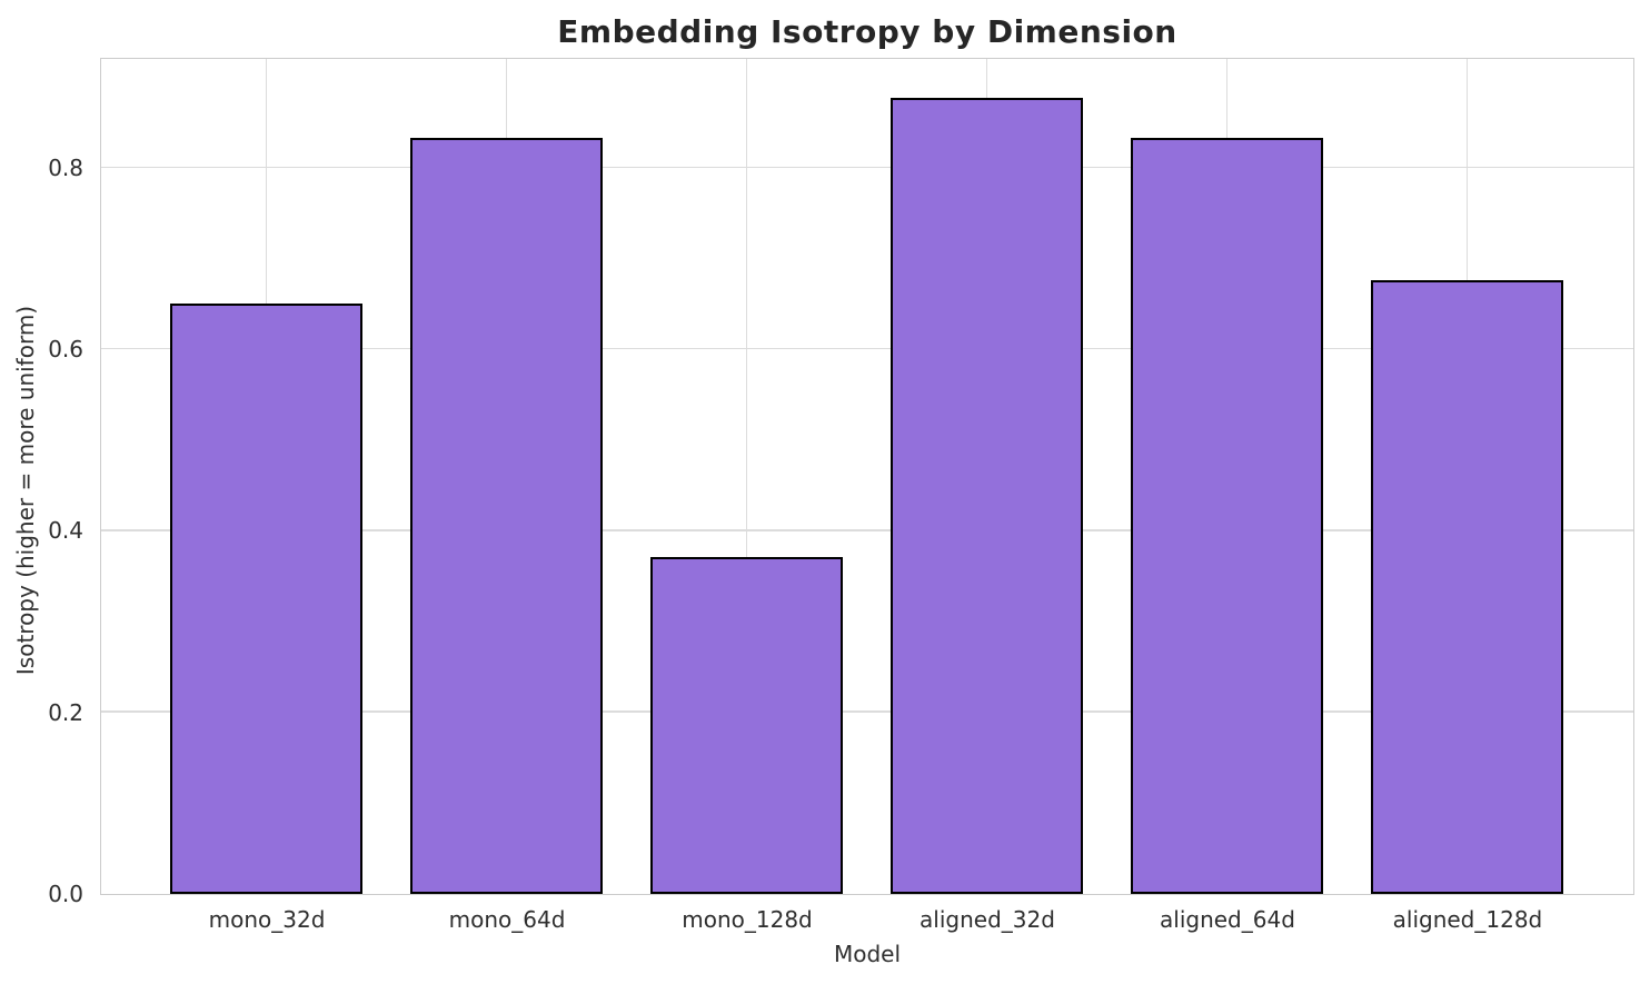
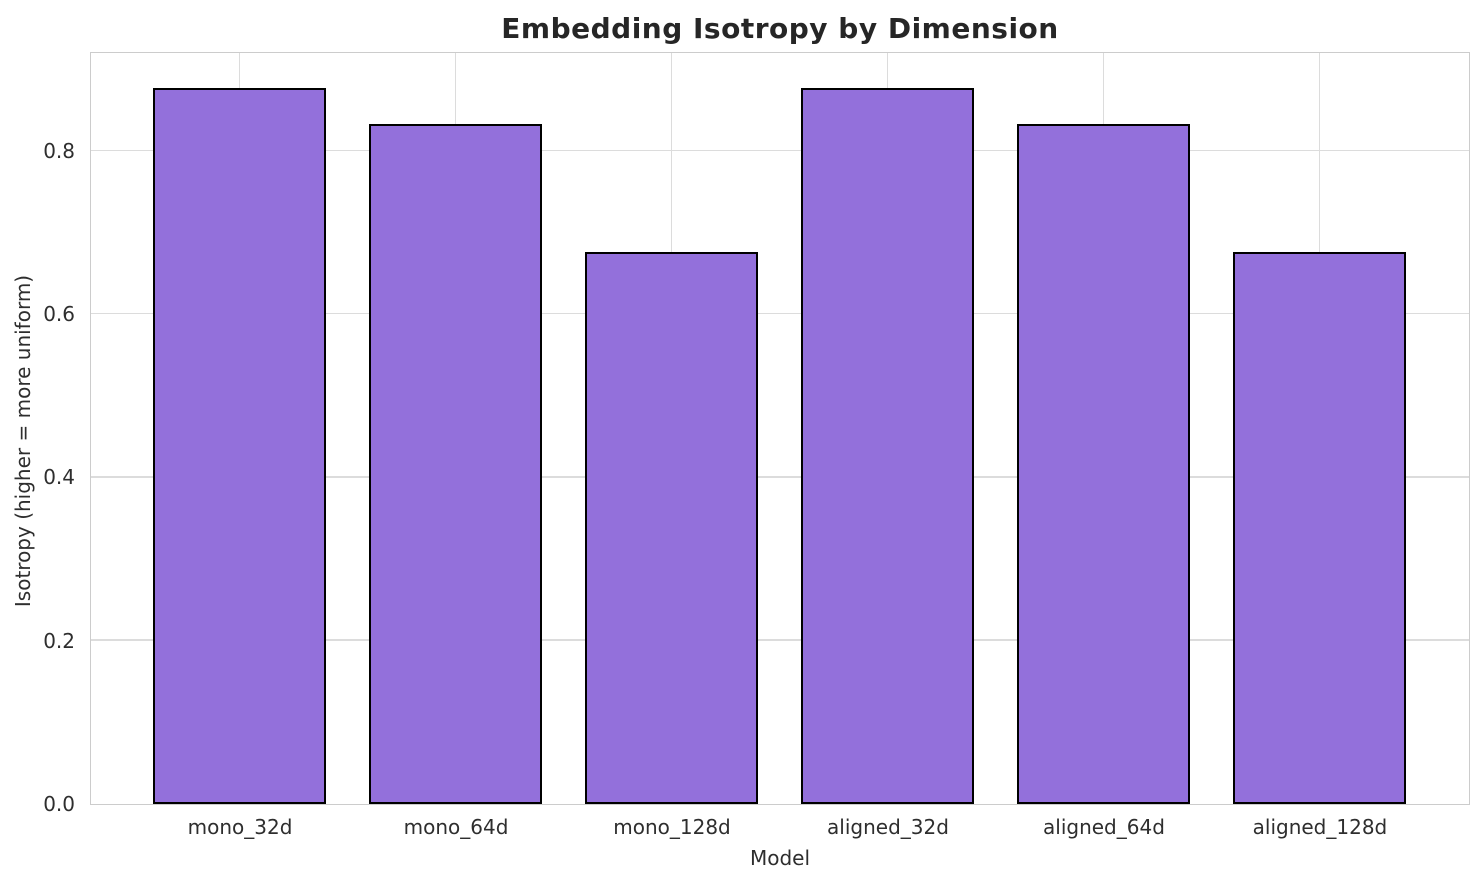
mono_32d: 0.65 -> 0.88
mono_128d: 0.37 -> 0.68
